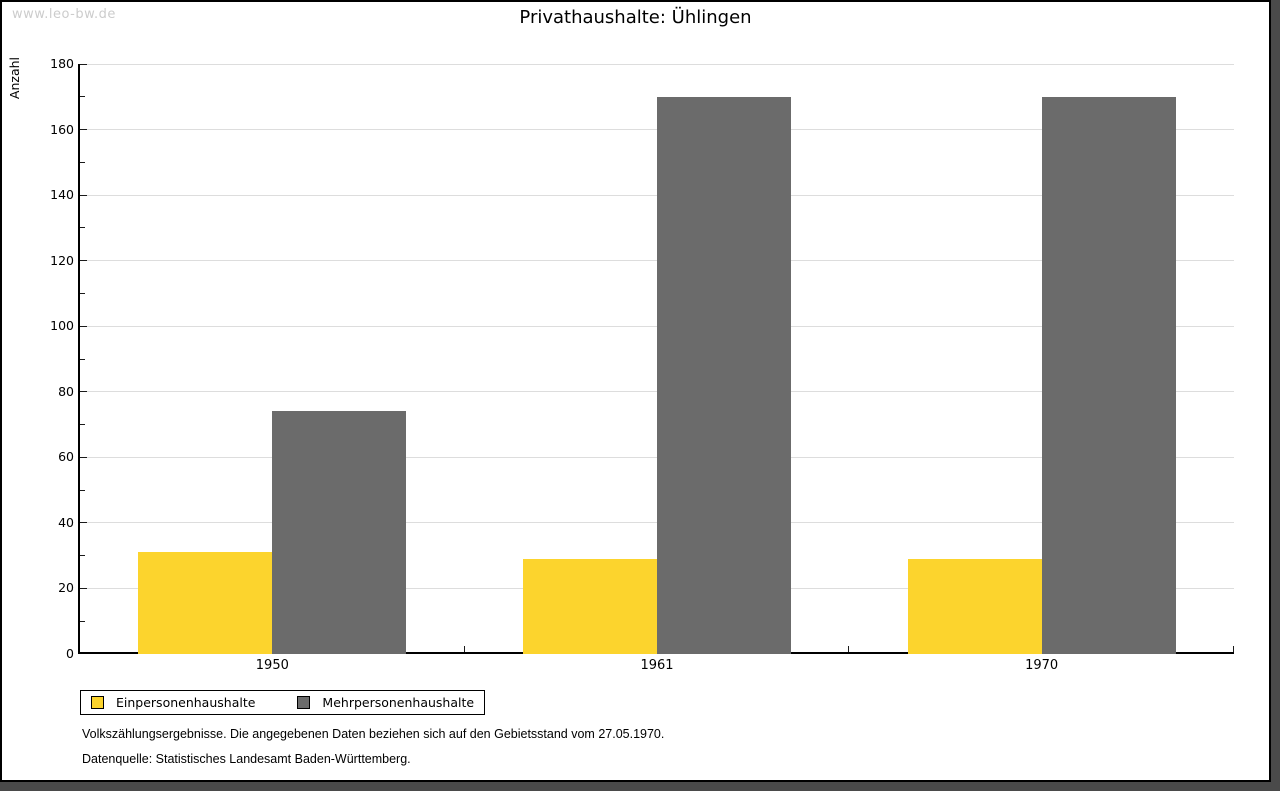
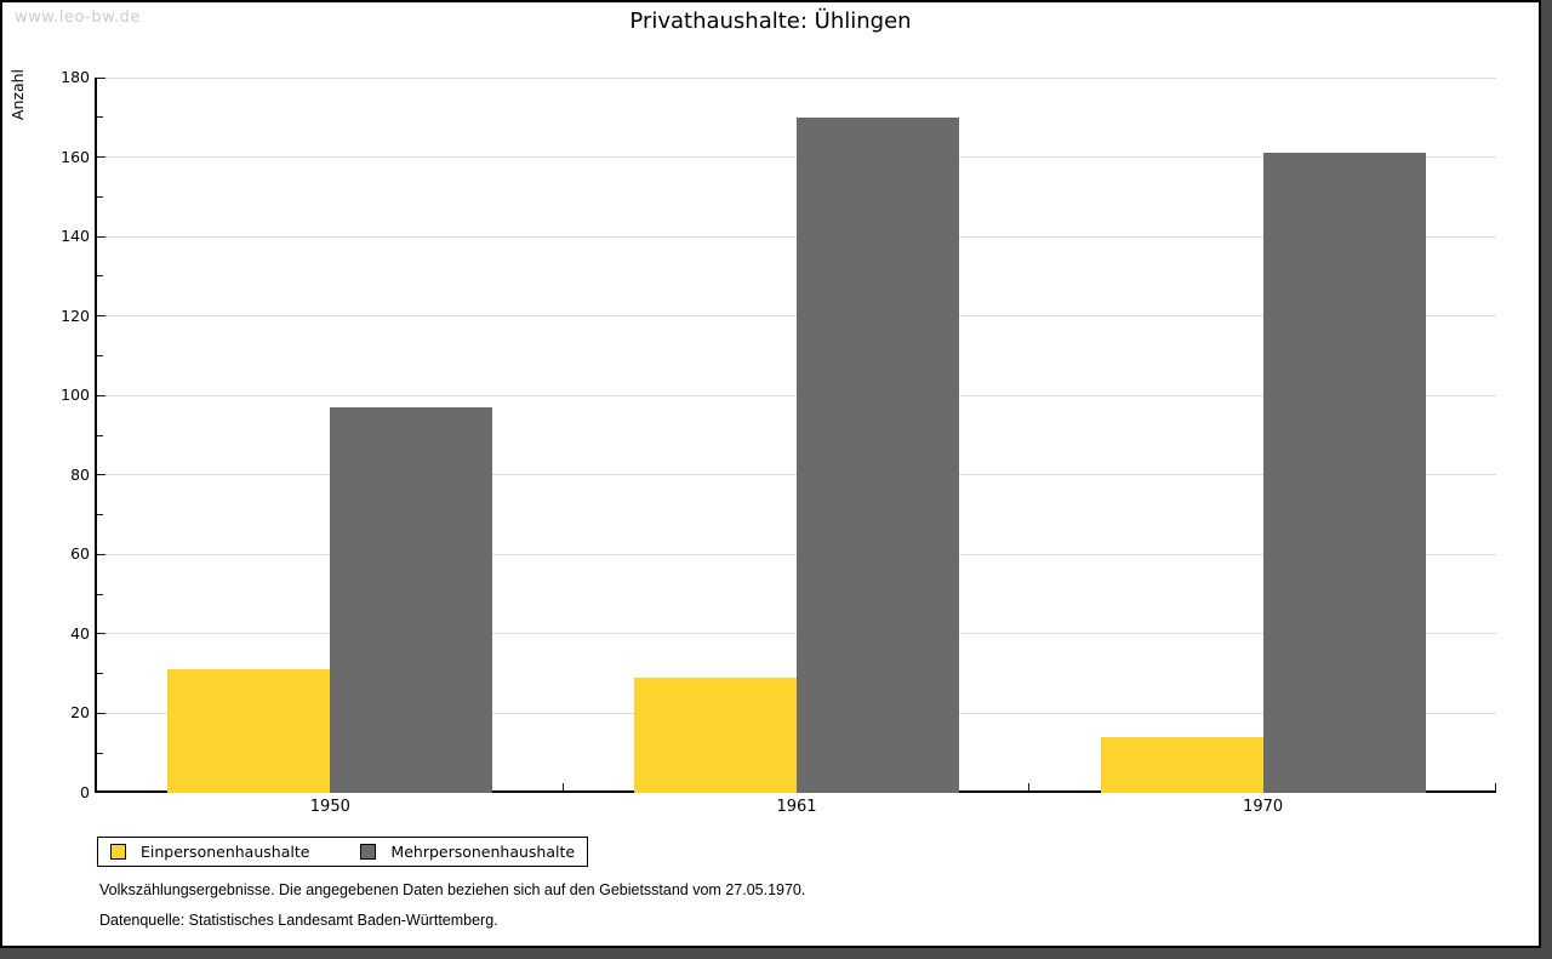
Mehrpersonenhaushalte/1950: 74 -> 97
Einpersonenhaushalte/1970: 29 -> 14
Mehrpersonenhaushalte/1970: 170 -> 161
